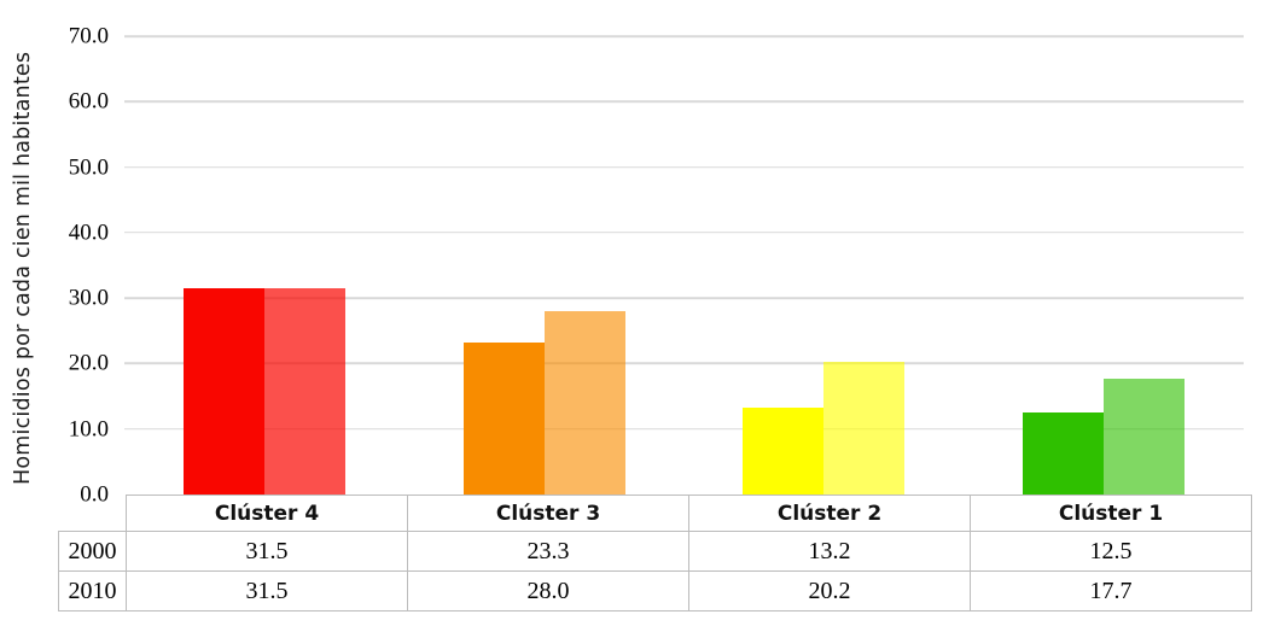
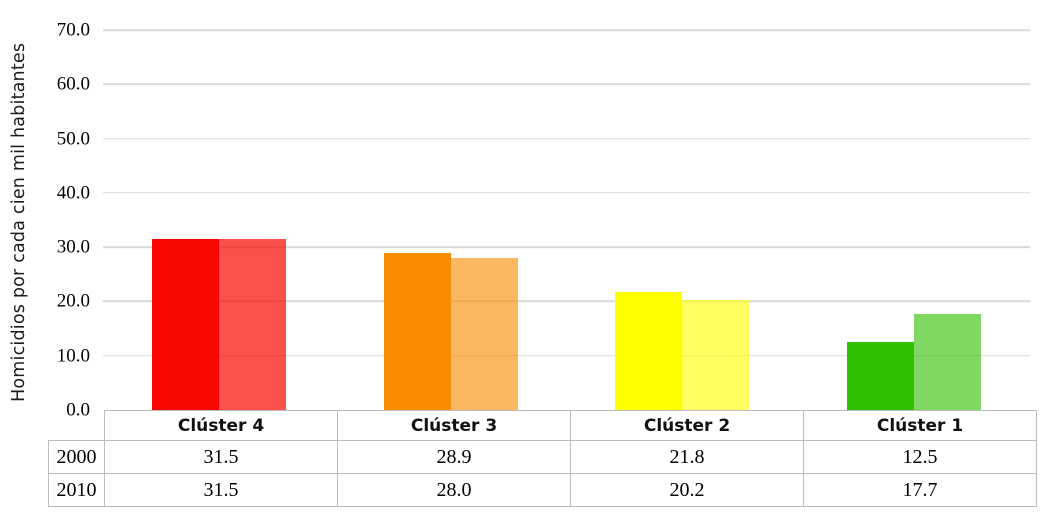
2000/Clúster 3: 23.3 -> 28.9
2000/Clúster 2: 13.2 -> 21.8
